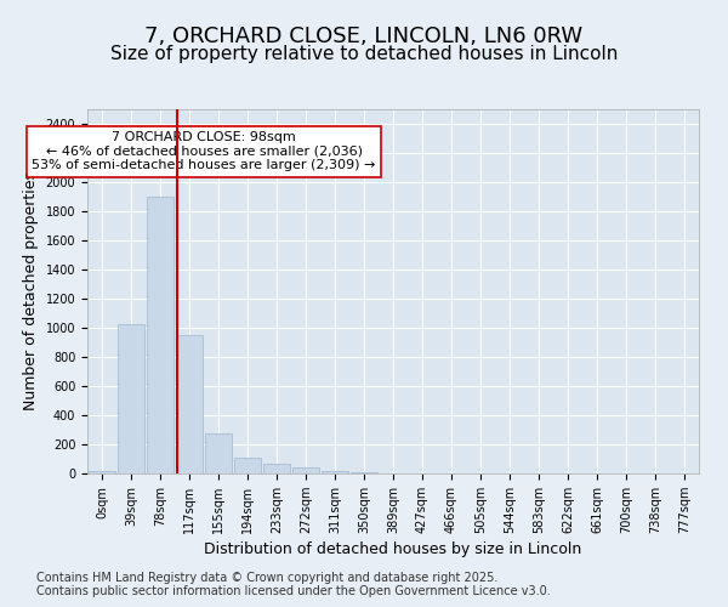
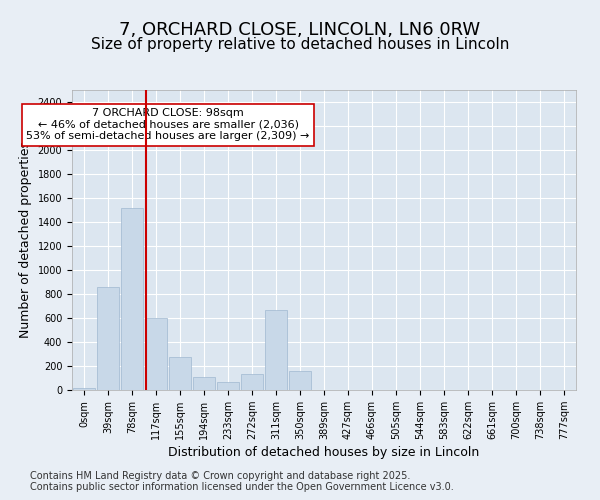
39sqm: 1020 -> 860
78sqm: 1900 -> 1520
117sqm: 950 -> 600
272sqm: 40 -> 130
311sqm: 20 -> 670
350sqm: 0 -> 160
